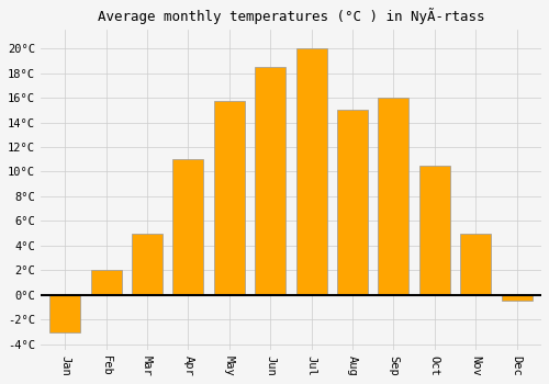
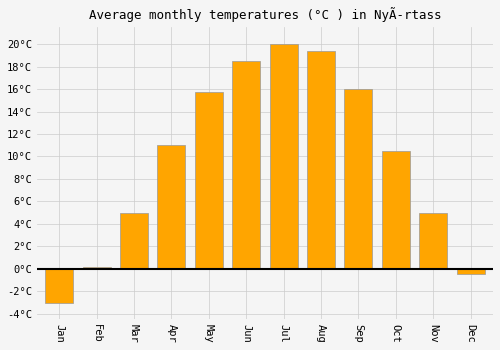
Feb: 2.0°C -> 0.2°C
Aug: 15.0°C -> 19.4°C
